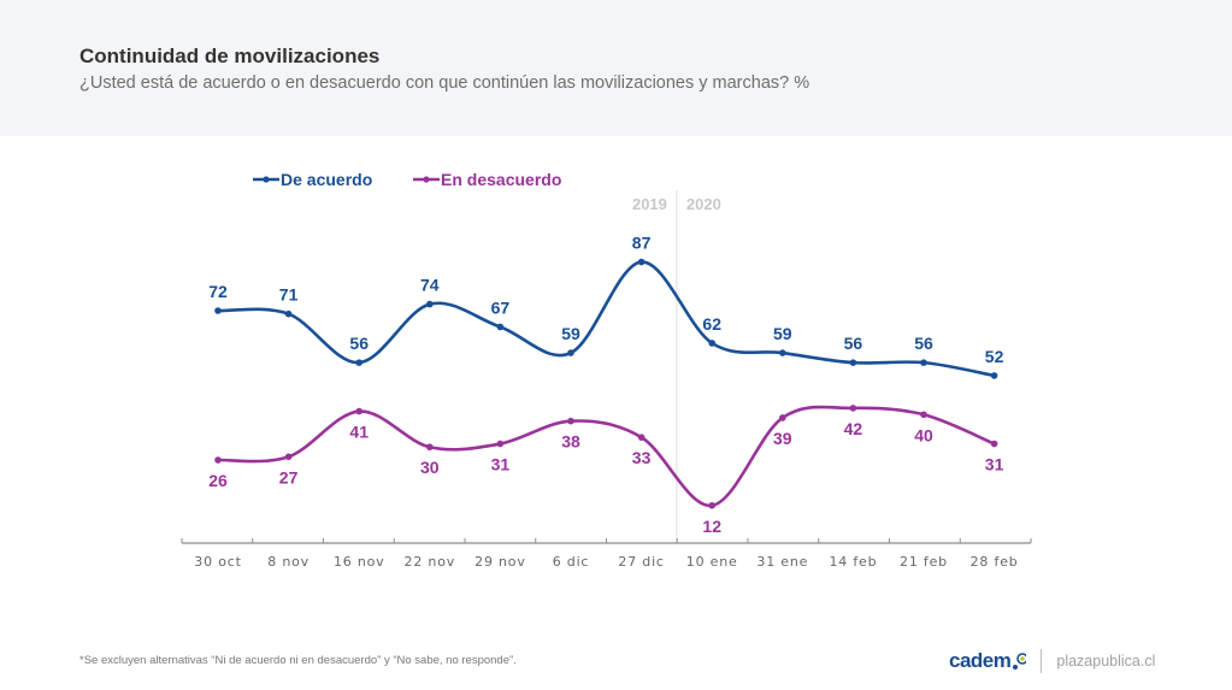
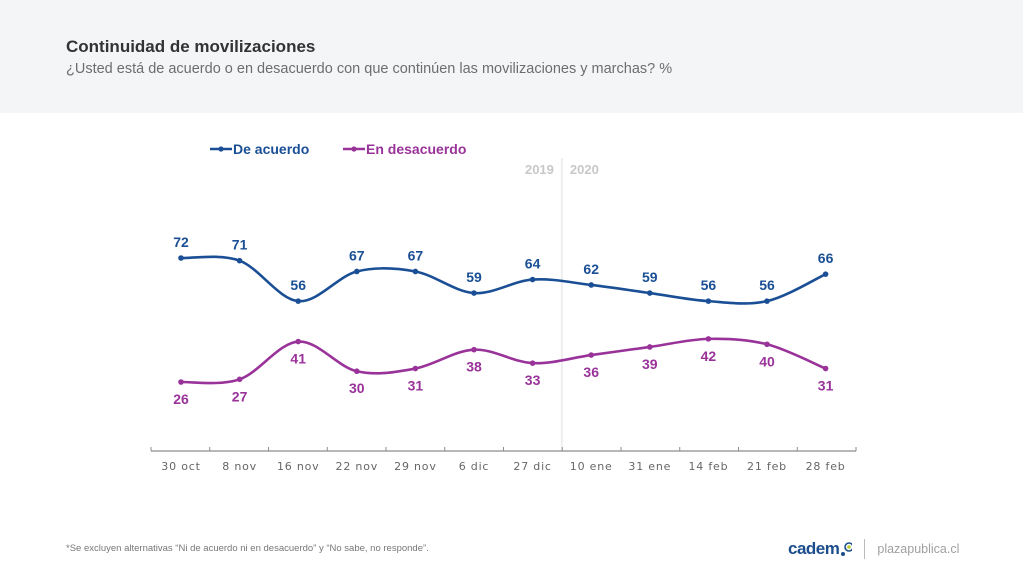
De acuerdo/22 nov: 74 -> 67
De acuerdo/27 dic: 87 -> 64
En desacuerdo/10 ene: 12 -> 36
De acuerdo/28 feb: 52 -> 66
